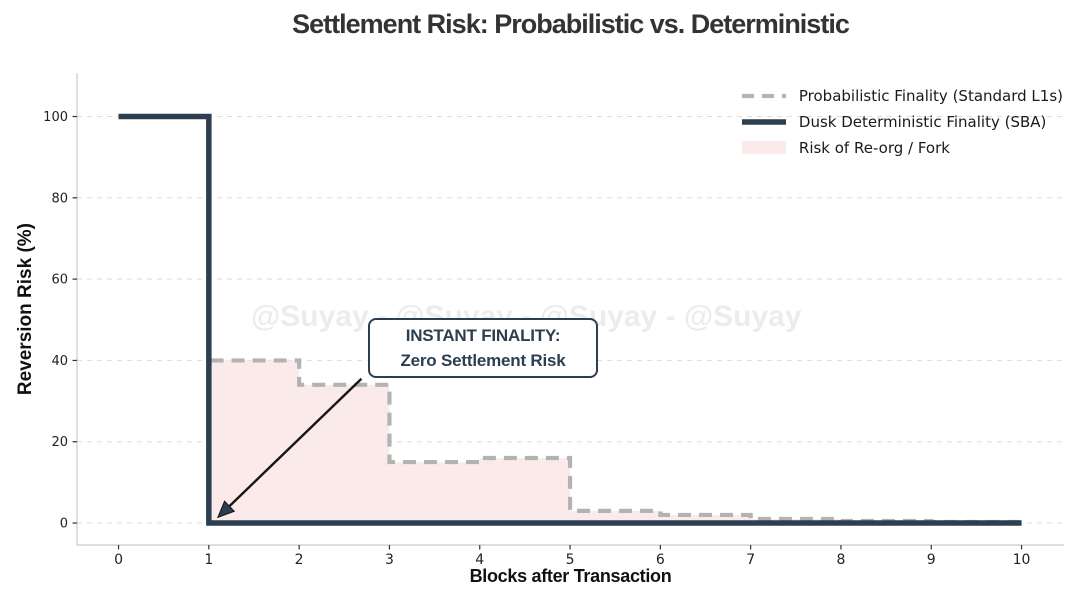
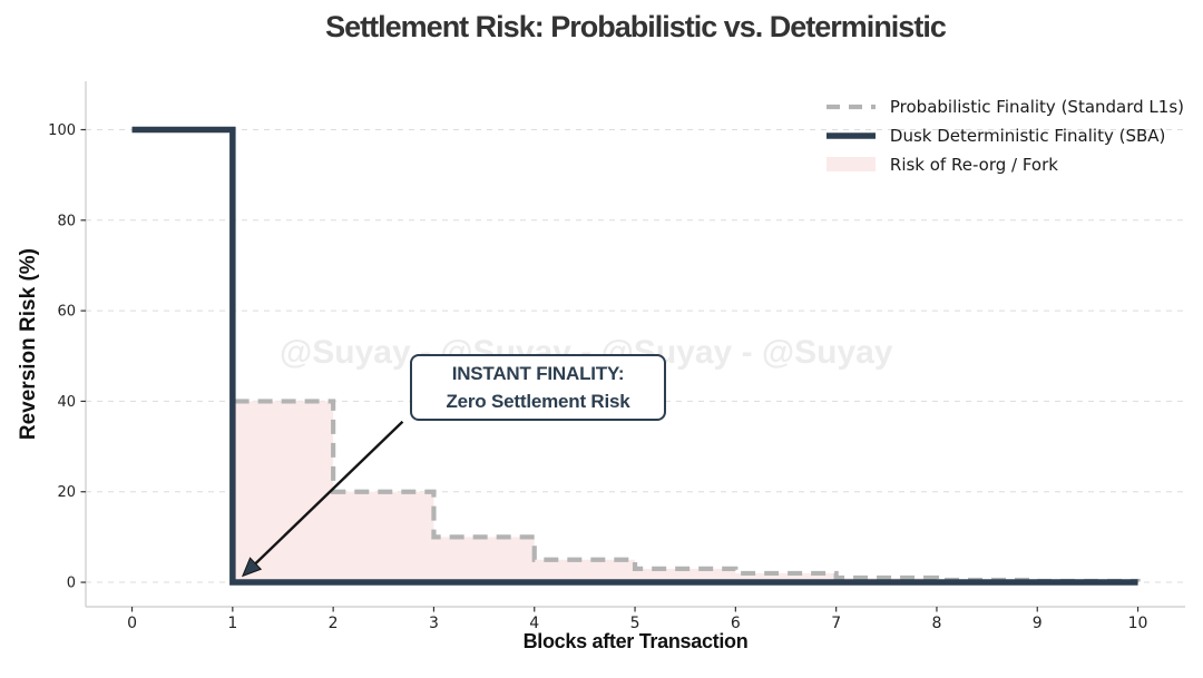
Probabilistic Finality (Standard L1s)/2: 34 -> 20
Probabilistic Finality (Standard L1s)/3: 15 -> 10
Probabilistic Finality (Standard L1s)/4: 16 -> 5
